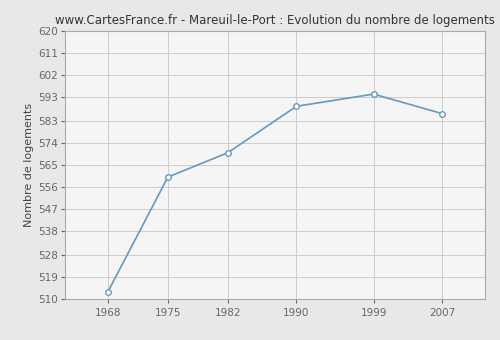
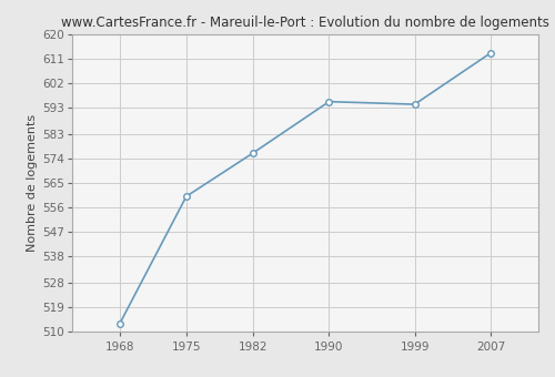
1982: 570 -> 576
1990: 589 -> 595
2007: 586 -> 613
